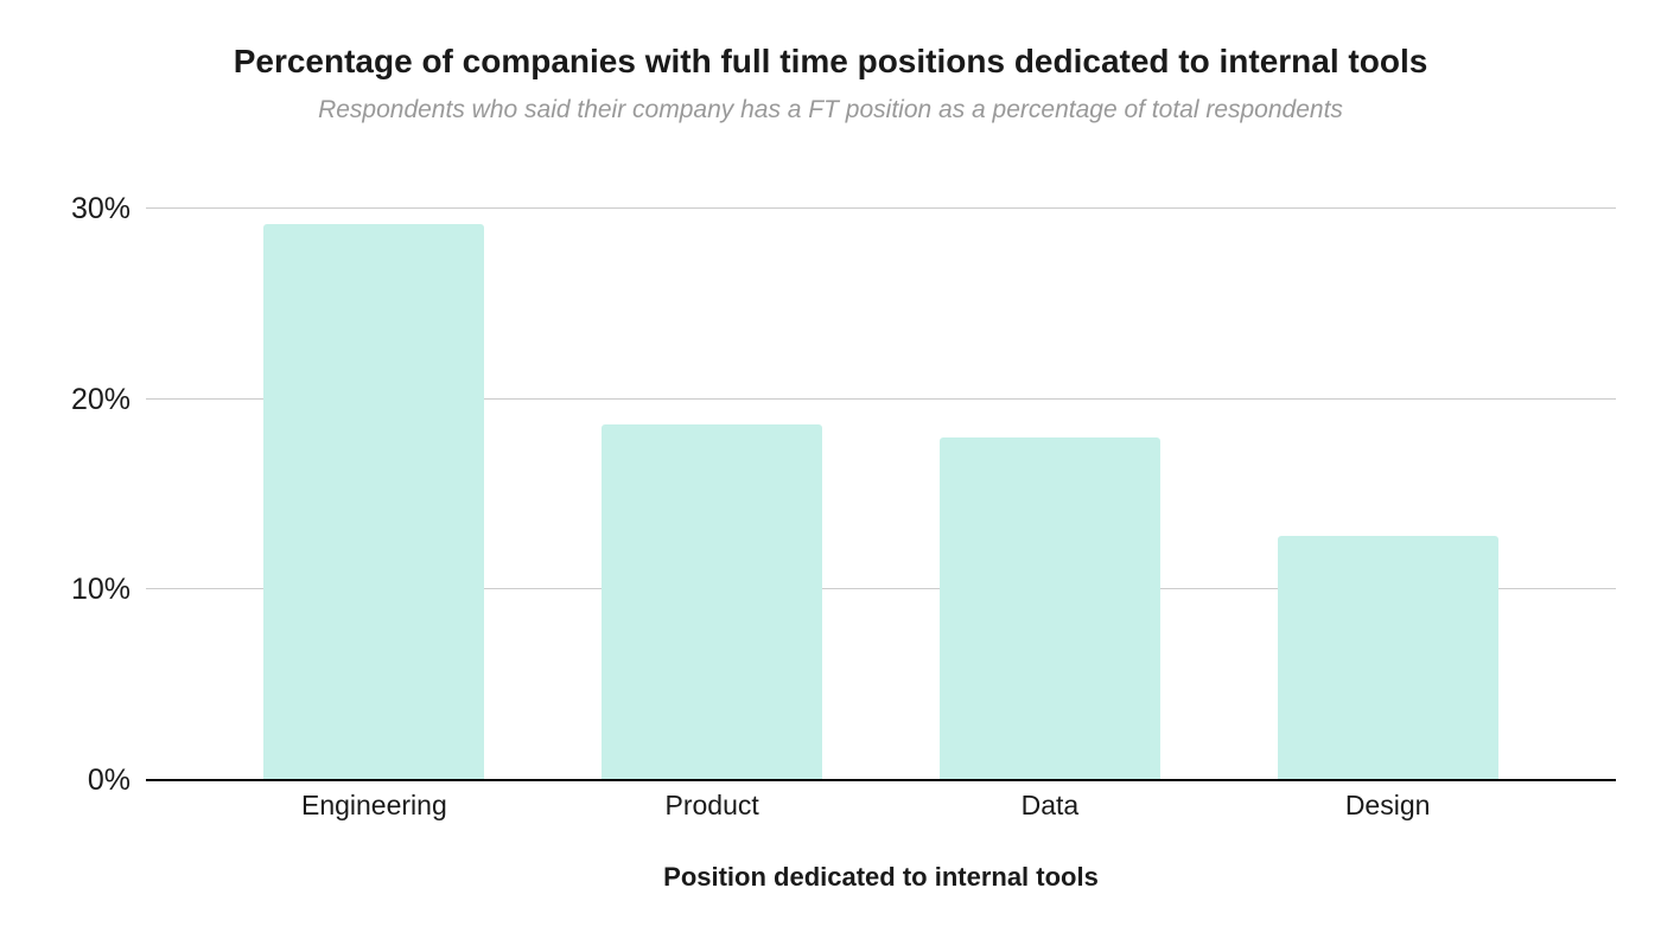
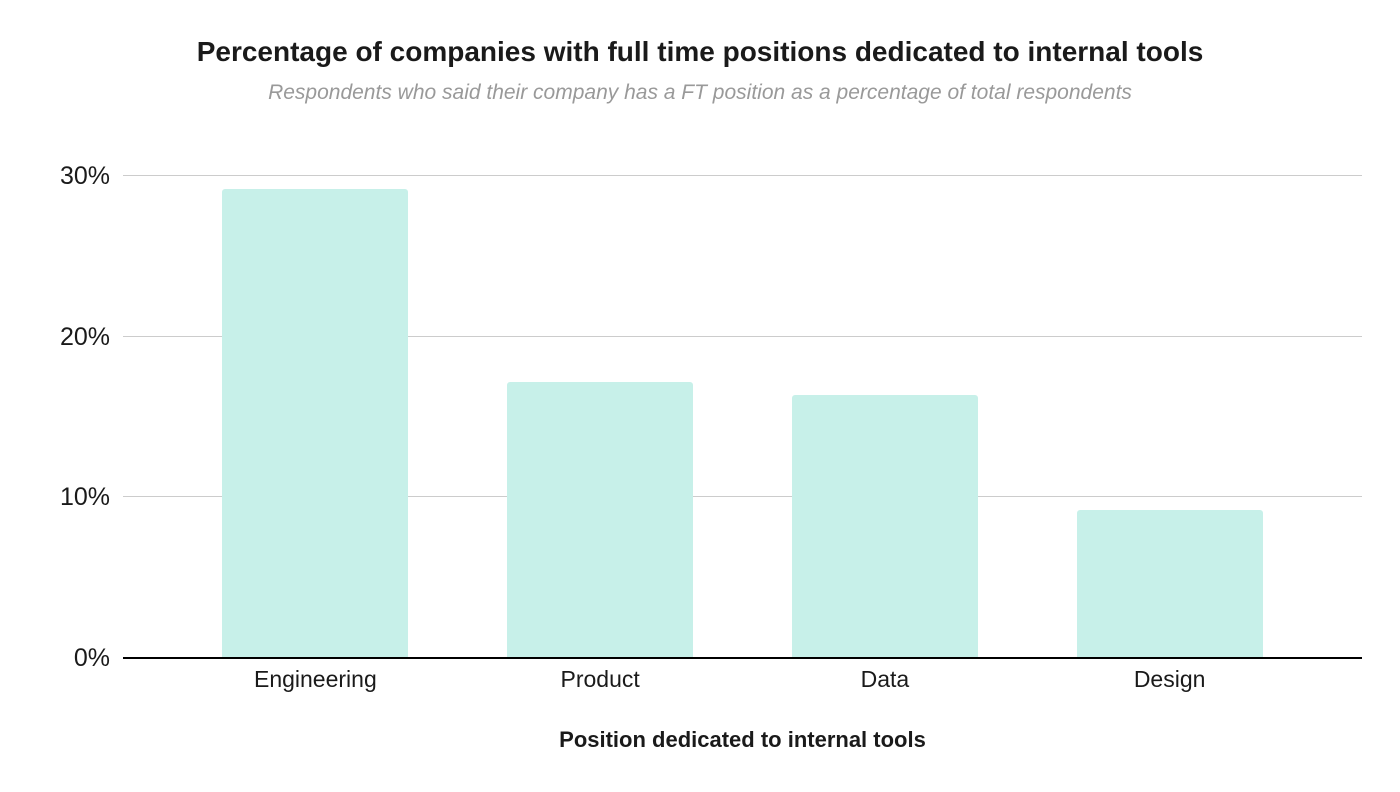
Product: 18.7% -> 17.2%
Data: 18.0% -> 16.4%
Design: 12.8% -> 9.2%
